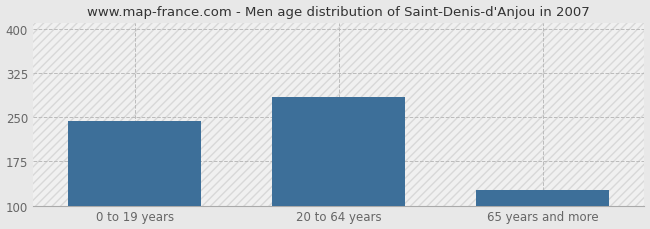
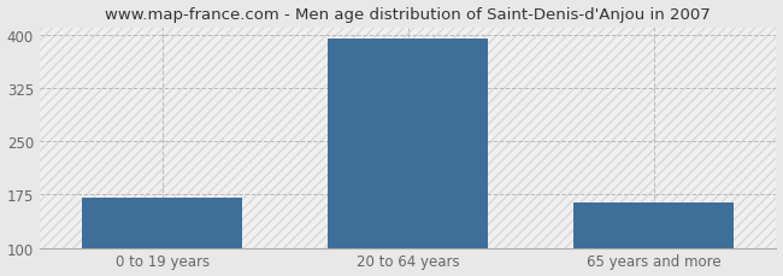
0 to 19 years: 244 -> 170
20 to 64 years: 284 -> 395
65 years and more: 126 -> 163
